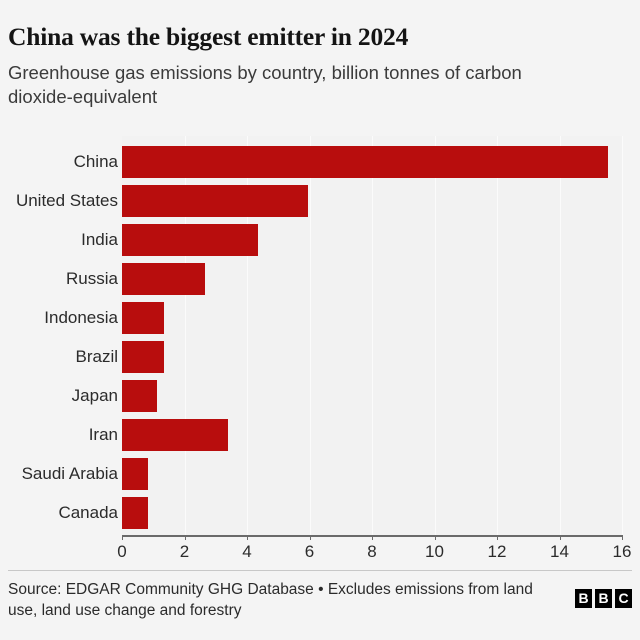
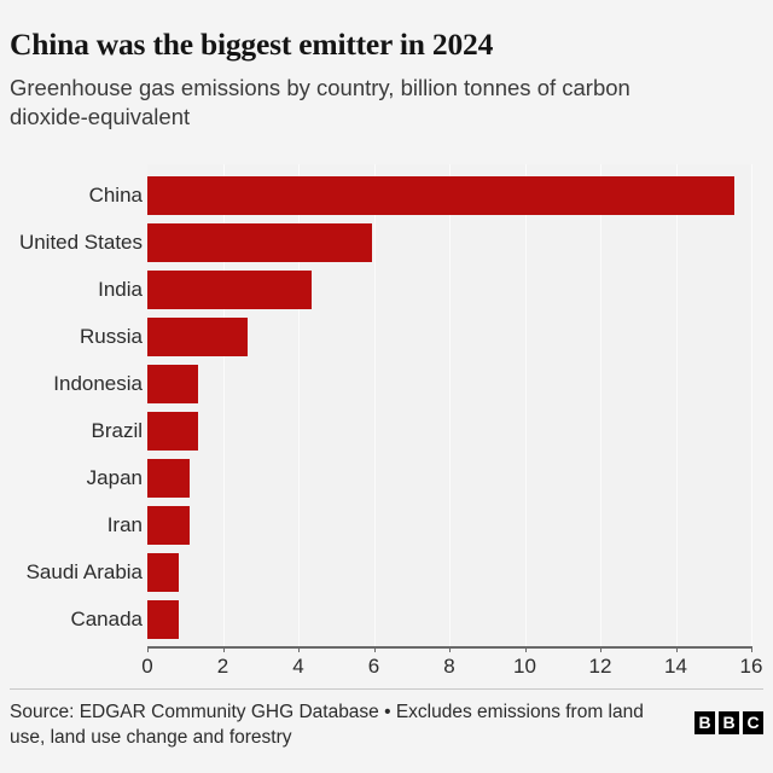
Iran: 3.4 -> 1.1
